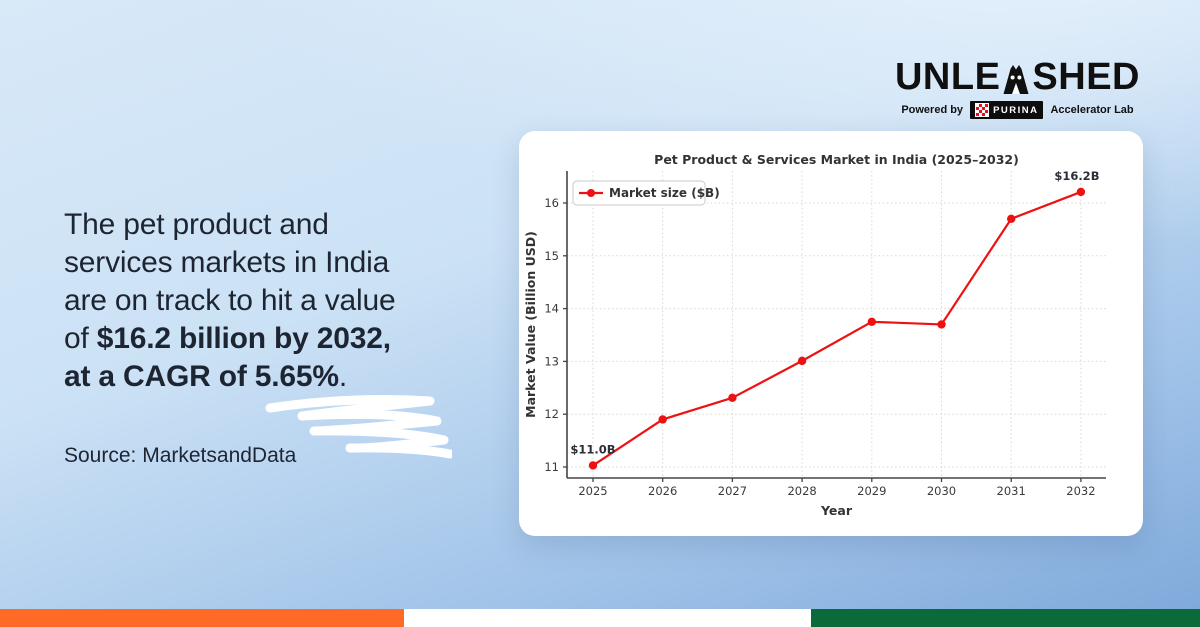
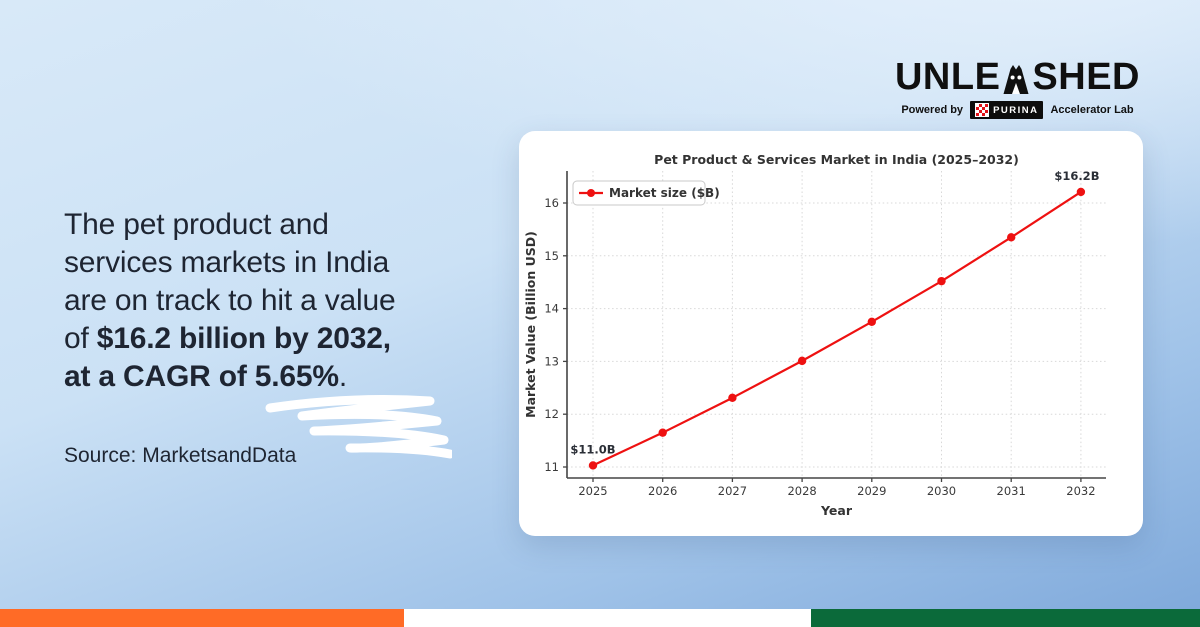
2026: 11.9 -> 11.7
2030: 13.7 -> 14.5
2031: 15.7 -> 15.3
